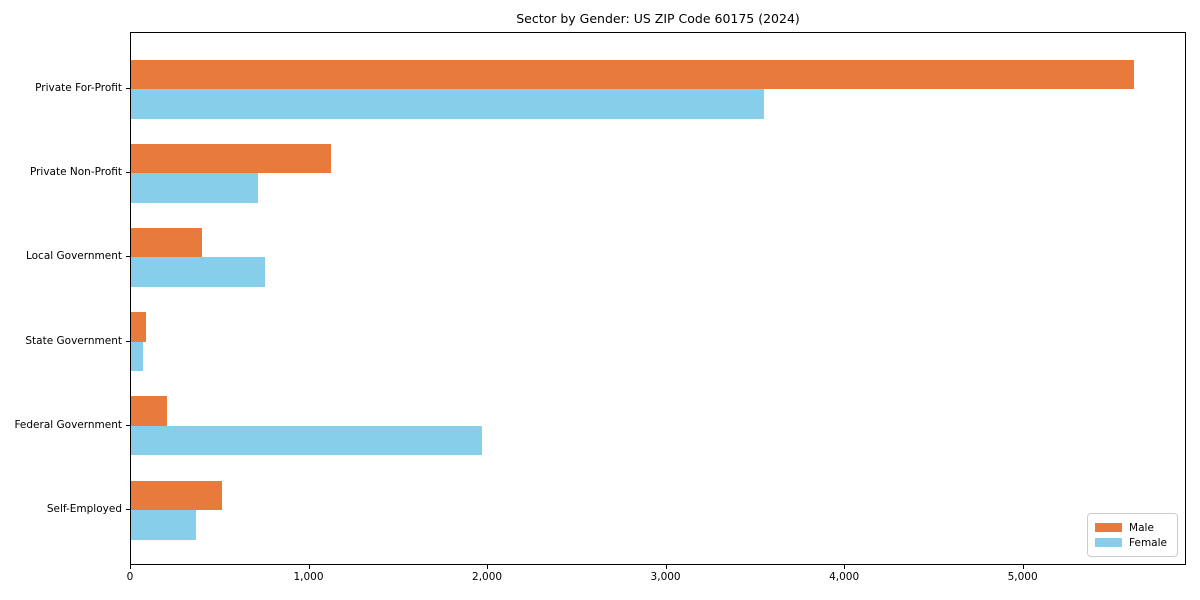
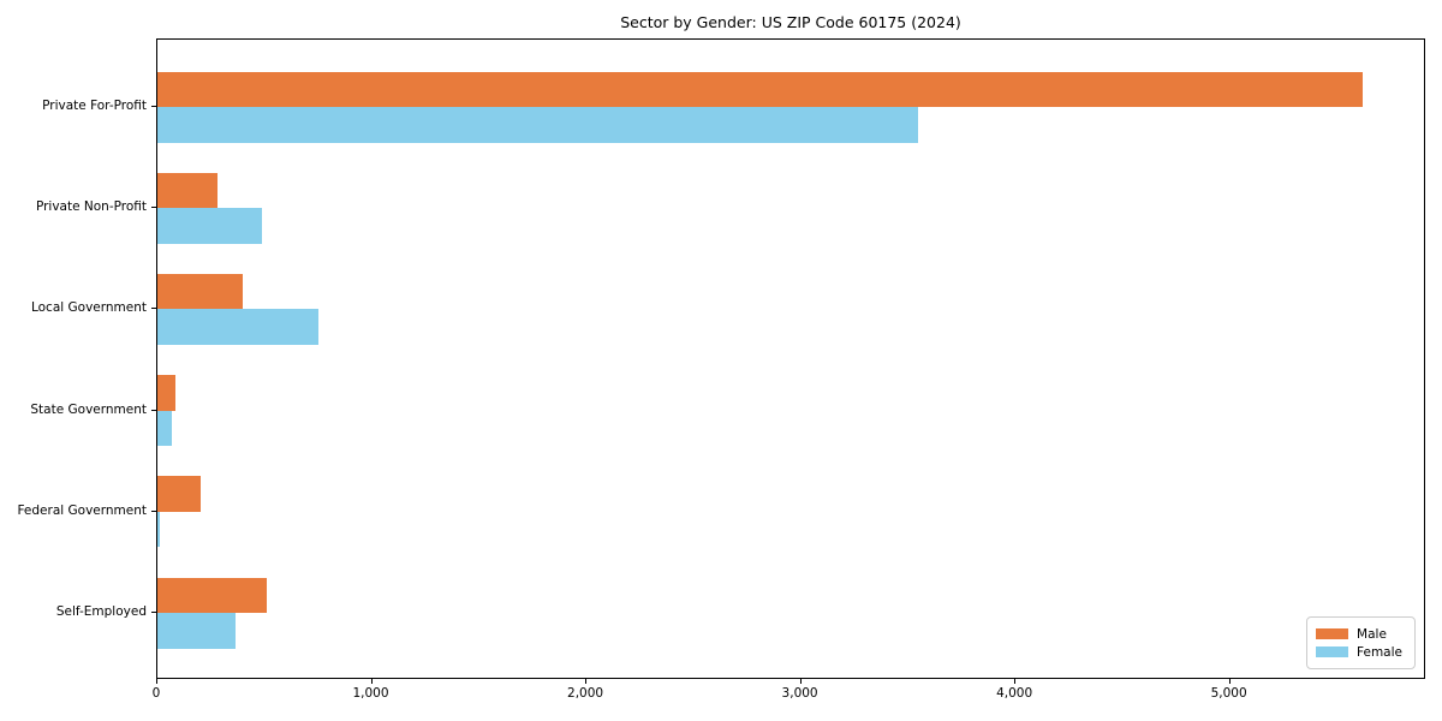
Male/Private Non-Profit: 1120 -> 280
Female/Private Non-Profit: 710 -> 490
Female/Federal Government: 1970 -> 10
